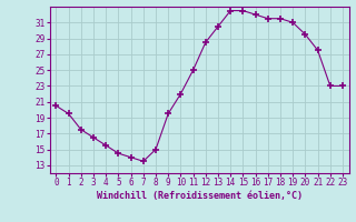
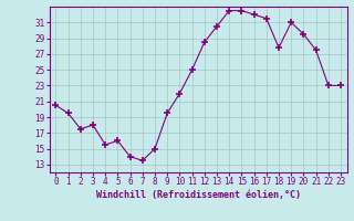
3: 16.5 -> 18.0
5: 14.5 -> 16.0
18: 31.5 -> 27.8
